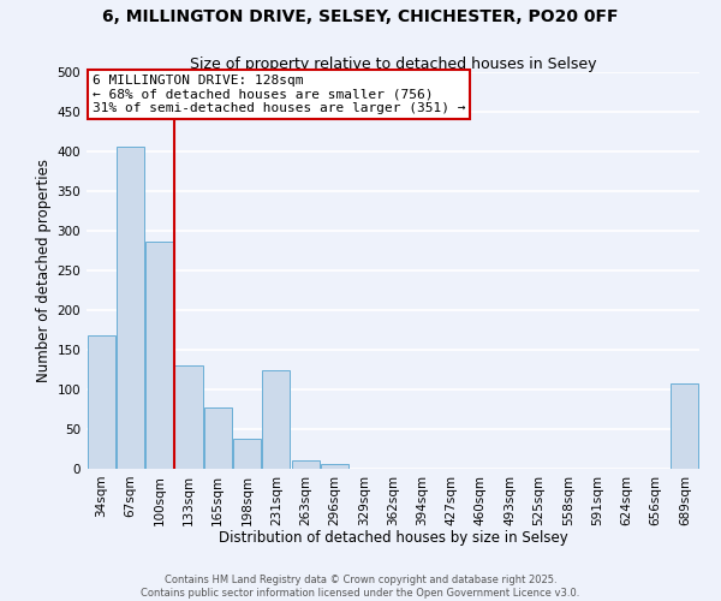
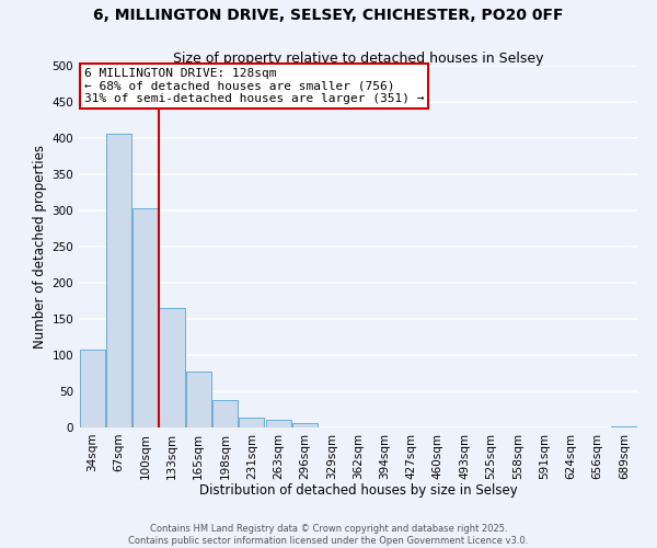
34sqm: 168 -> 108
100sqm: 286 -> 303
133sqm: 130 -> 165
231sqm: 124 -> 13
689sqm: 108 -> 2
